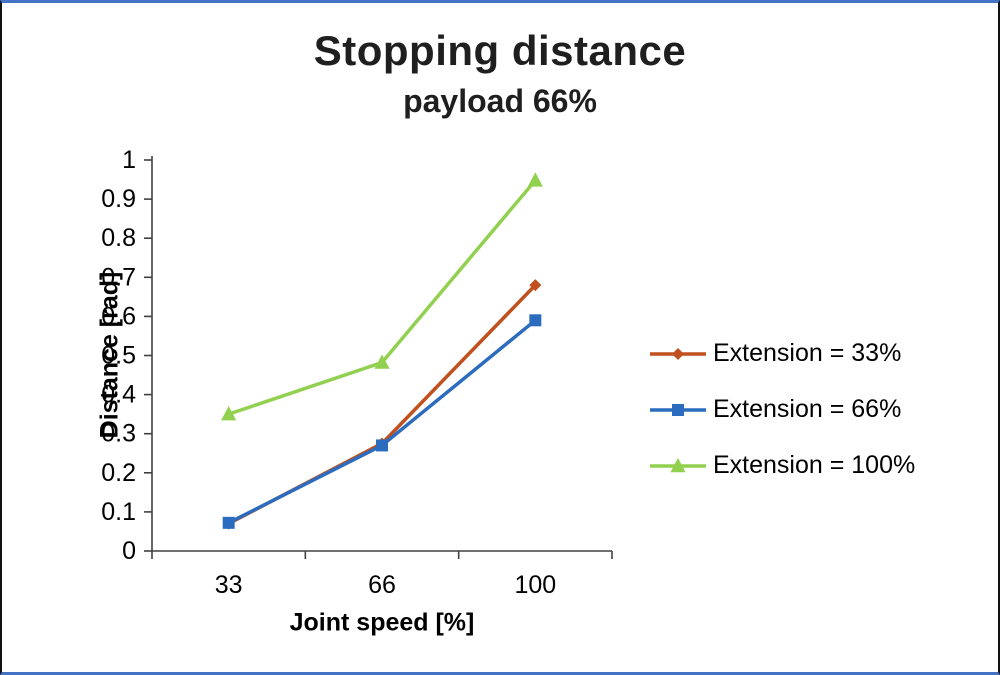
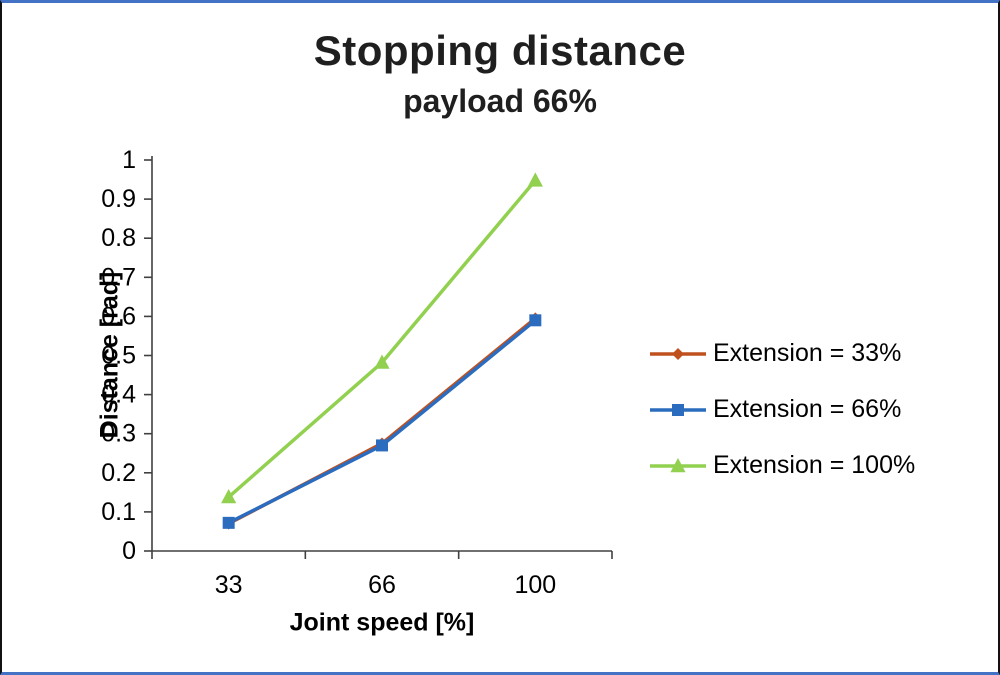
Extension = 100%/33: 0.35 -> 0.14
Extension = 33%/100: 0.68 -> 0.59
